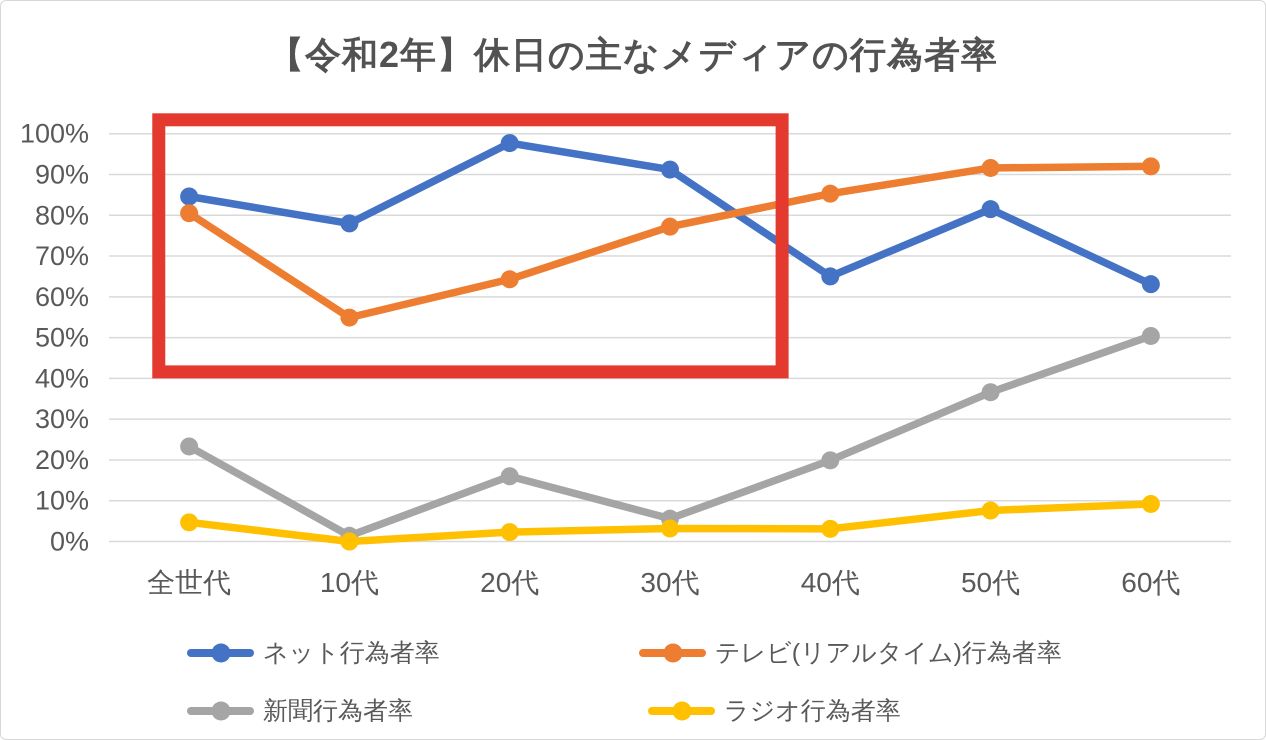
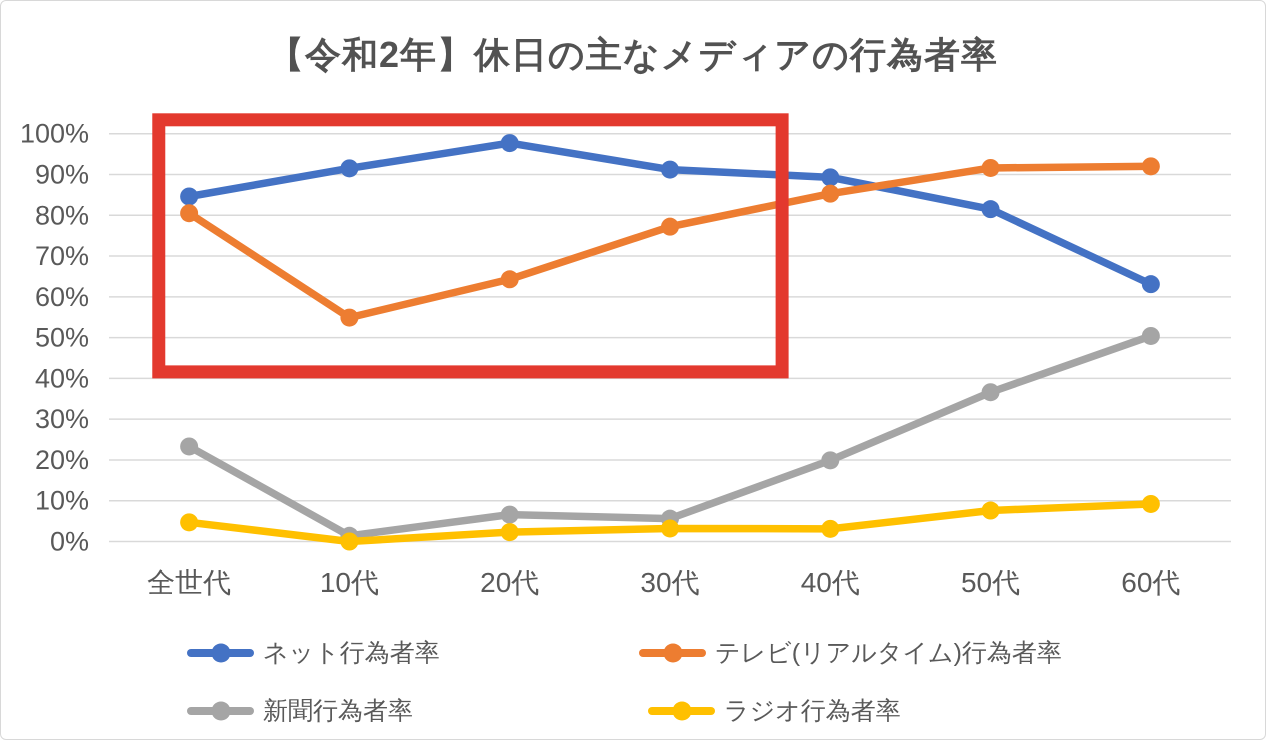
ネット行為者率/10代: 78% -> 92%
新聞行為者率/20代: 16% -> 7%
ネット行為者率/40代: 65% -> 89%
